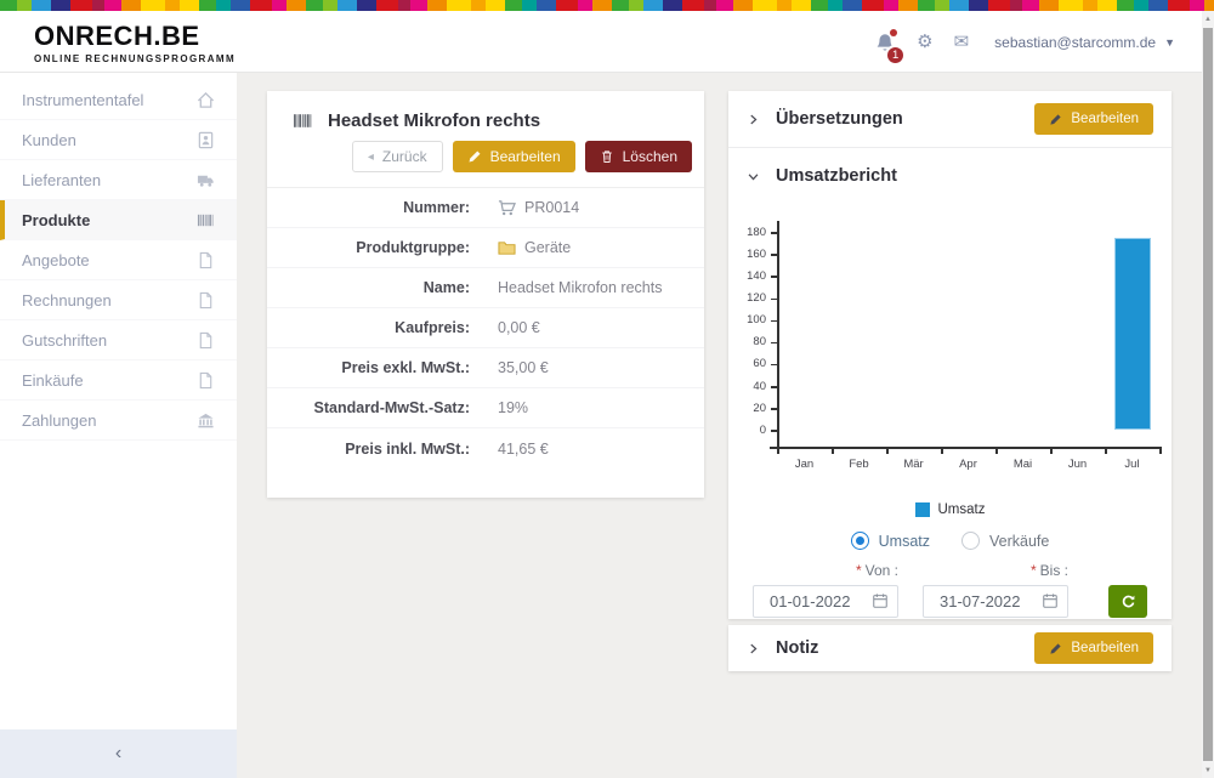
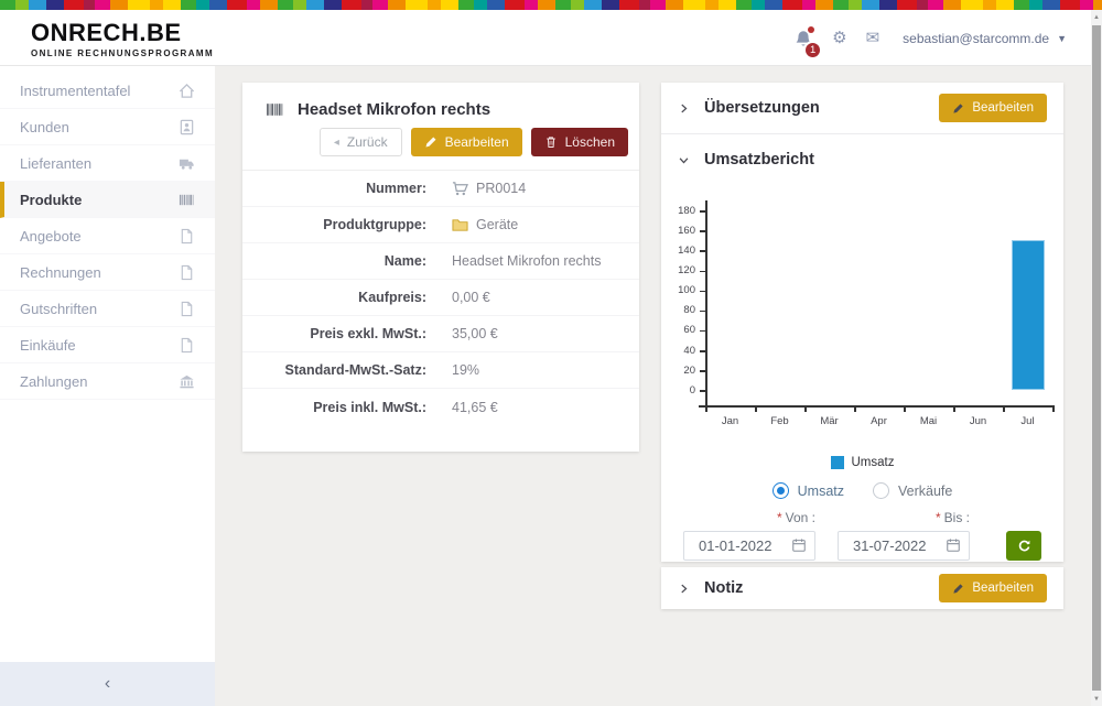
Jul: 180 -> 150
